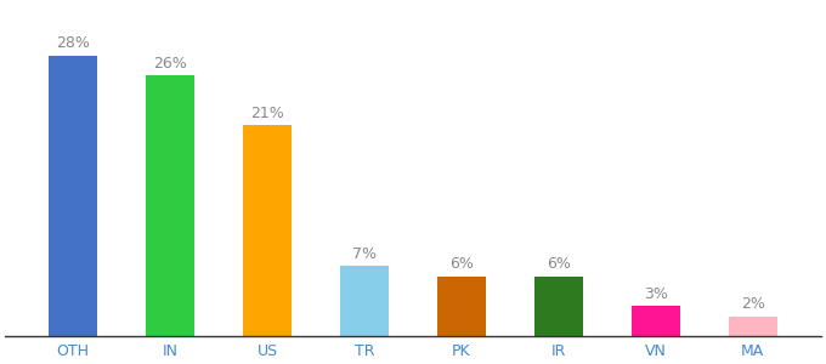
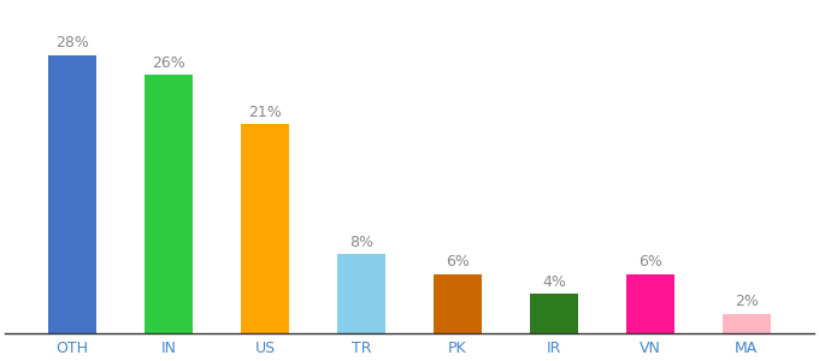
TR: 7% -> 8%
IR: 6% -> 4%
VN: 3% -> 6%
